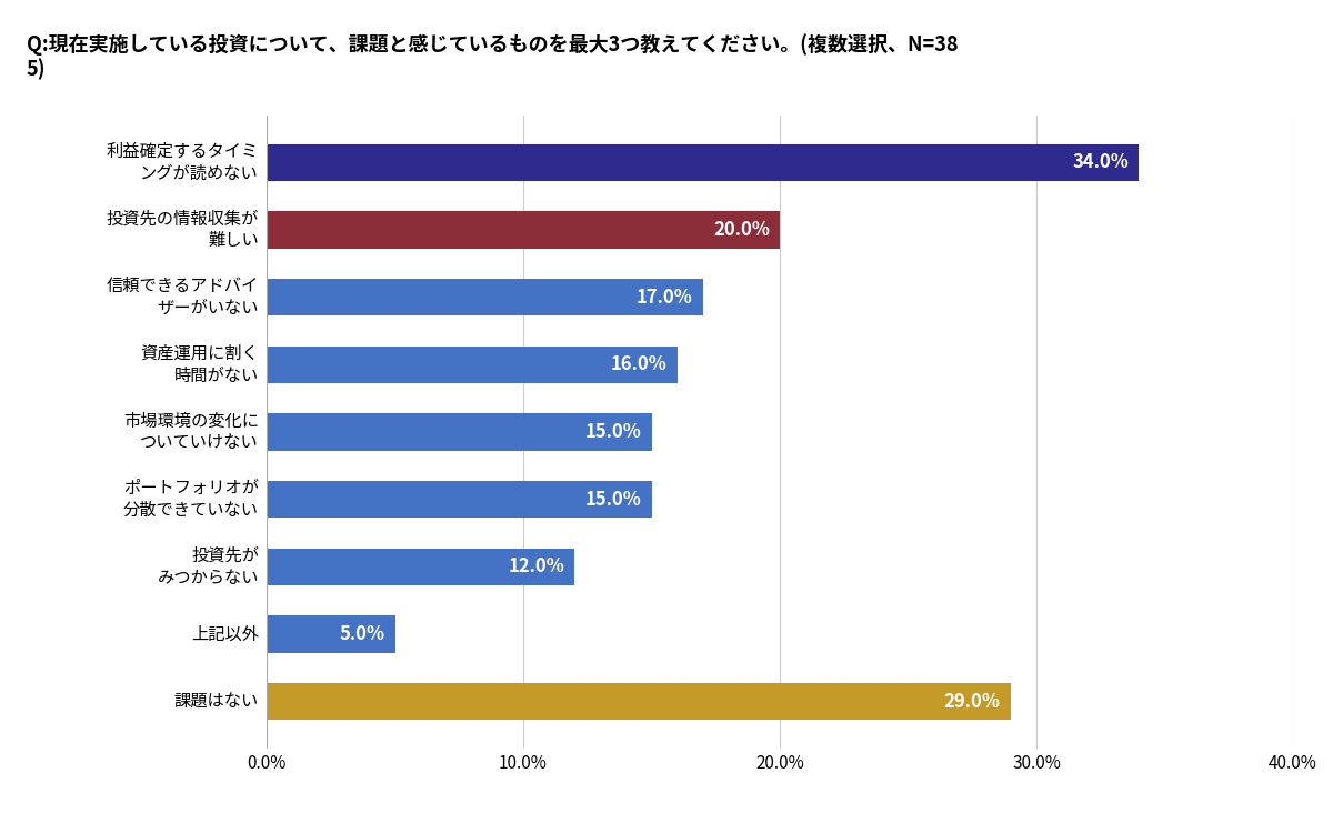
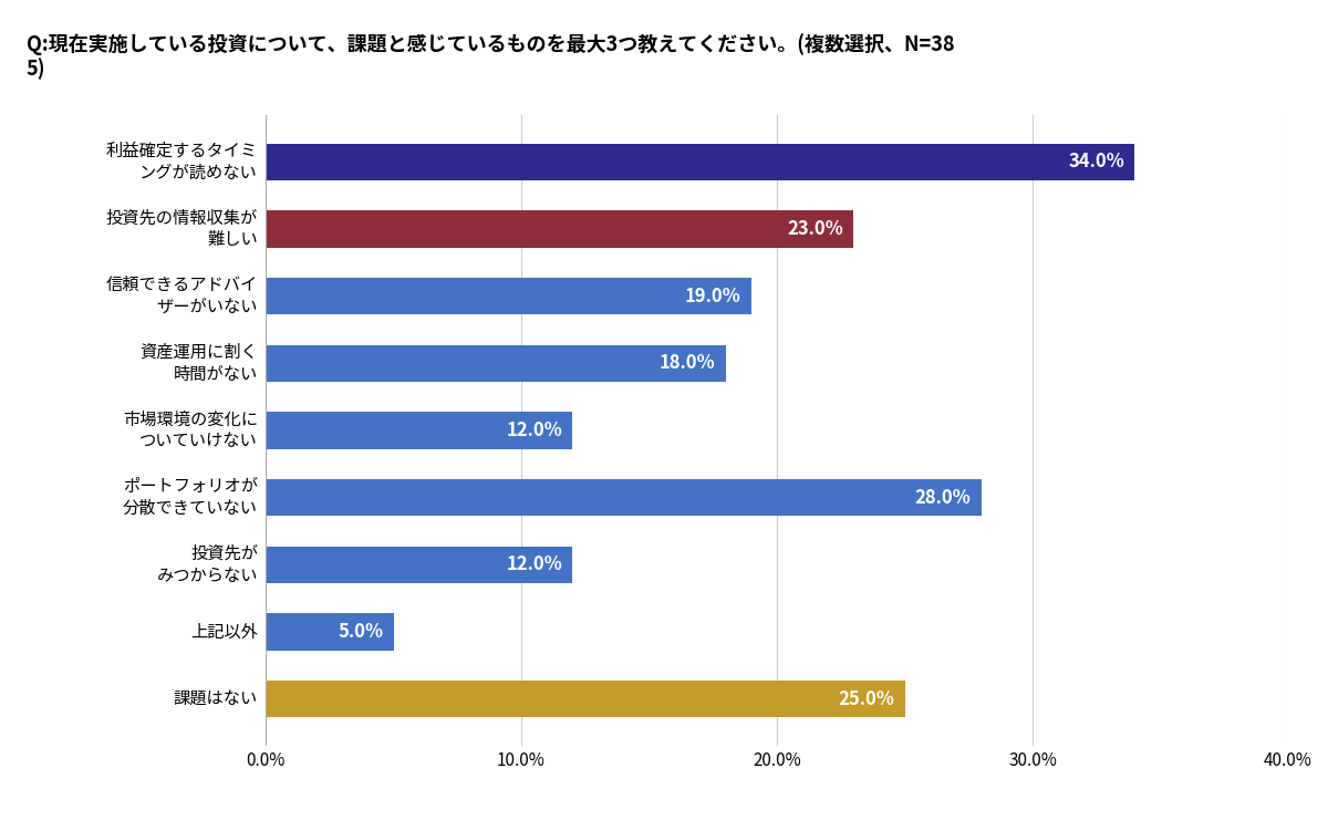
投資先の情報収集が 難しい: 20.0% -> 23.0%
信頼できるアドバイ ザーがいない: 17.0% -> 19.0%
資産運用に割く 時間がない: 16.0% -> 18.0%
市場環境の変化に ついていけない: 15.0% -> 12.0%
ポートフォリオが 分散できていない: 15.0% -> 28.0%
課題はない: 29.0% -> 25.0%
